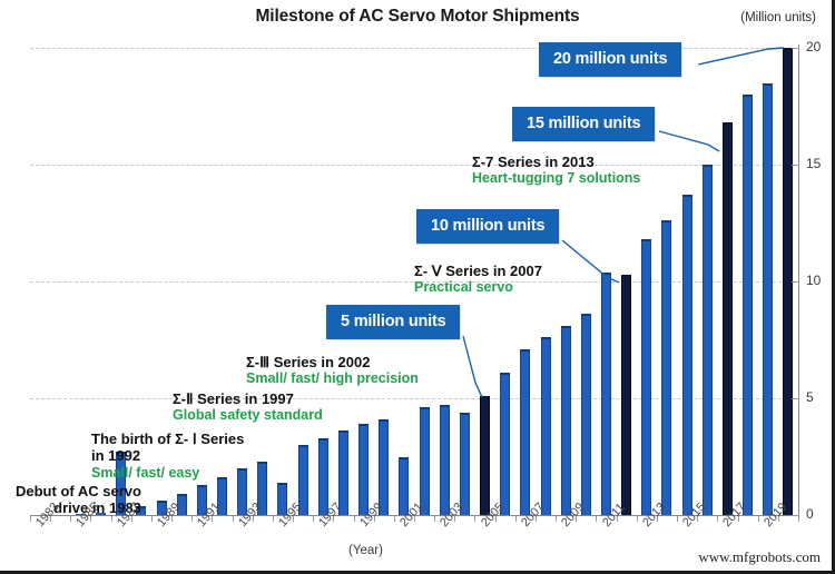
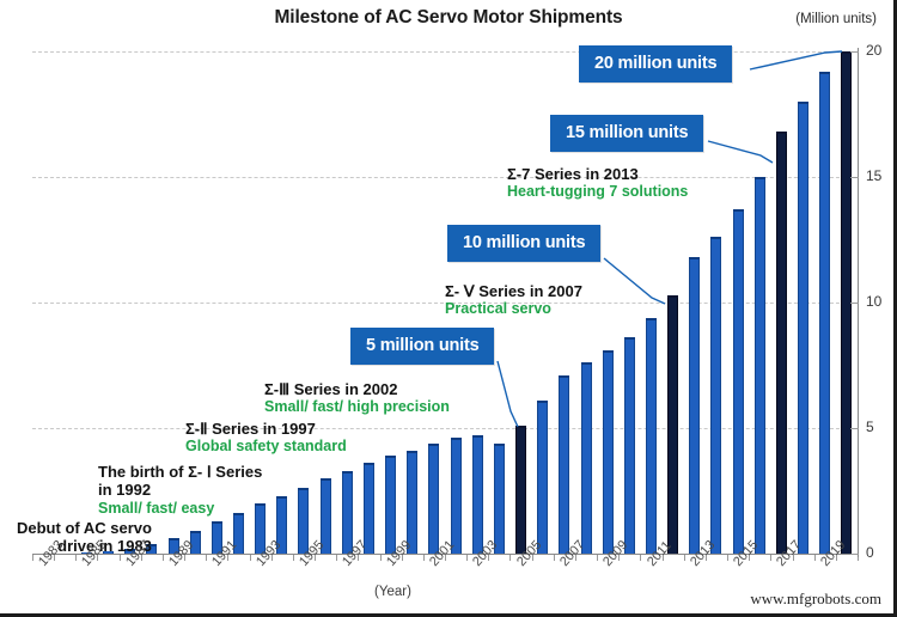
1987: 2.7 -> 0.2
1995: 1.4 -> 2.6
2001: 2.5 -> 4.4
2011: 10.4 -> 9.4
2019: 18.5 -> 19.2
